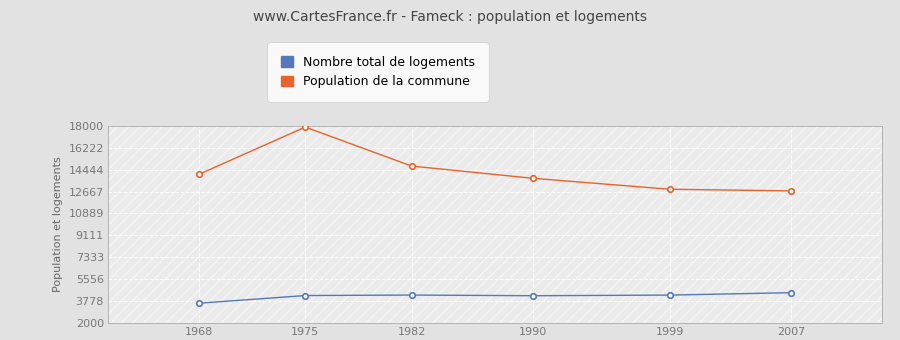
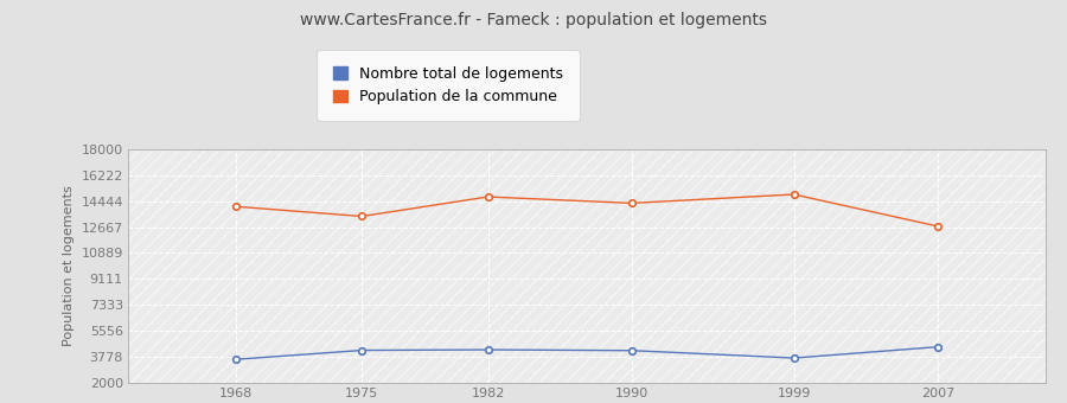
Population de la commune/1975: 17900 -> 13400
Population de la commune/1990: 13700 -> 14300
Population de la commune/1999: 12900 -> 14900
Nombre total de logements/1999: 4300 -> 3700
